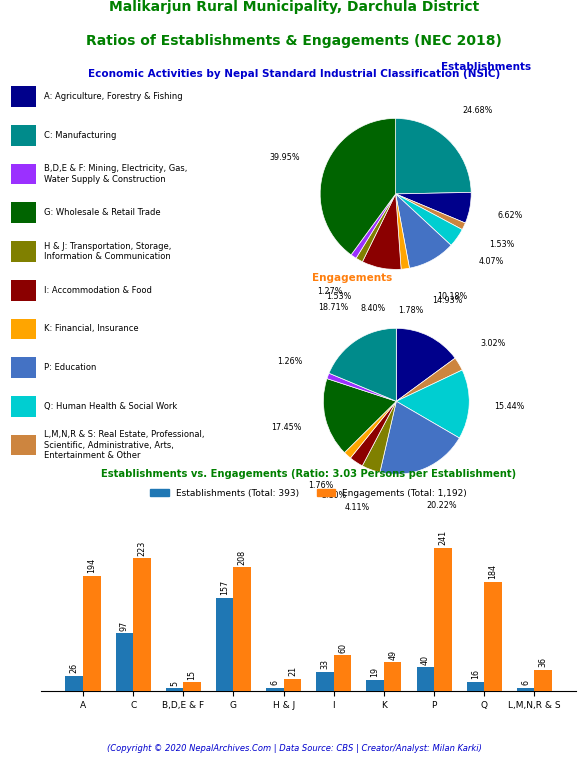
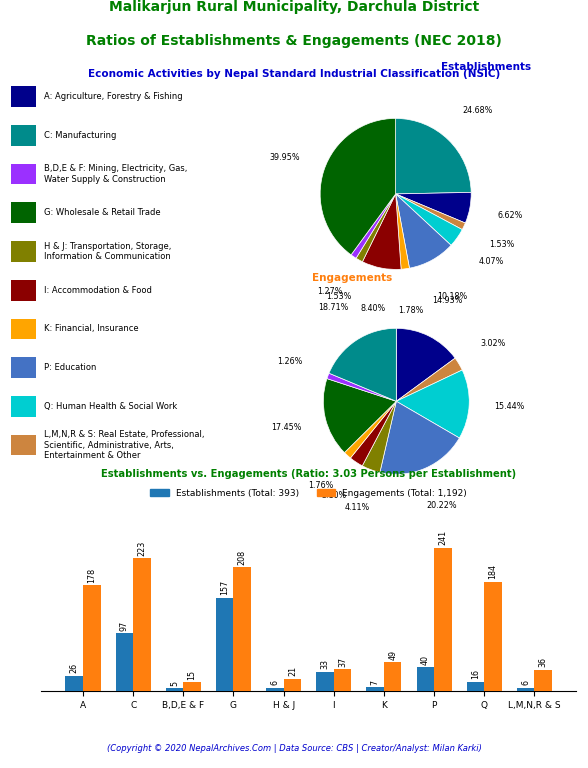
Engagements (Total: 1,192)/A: 194 -> 178
Engagements (Total: 1,192)/I: 60 -> 37
Establishments (Total: 393)/K: 19 -> 7
